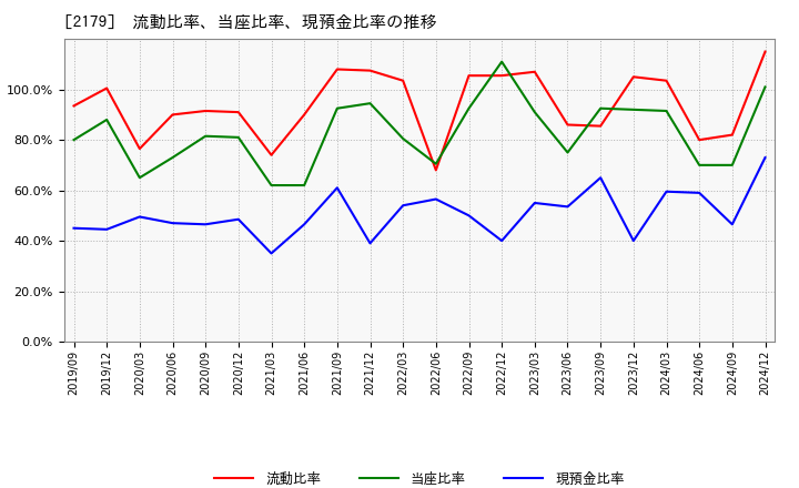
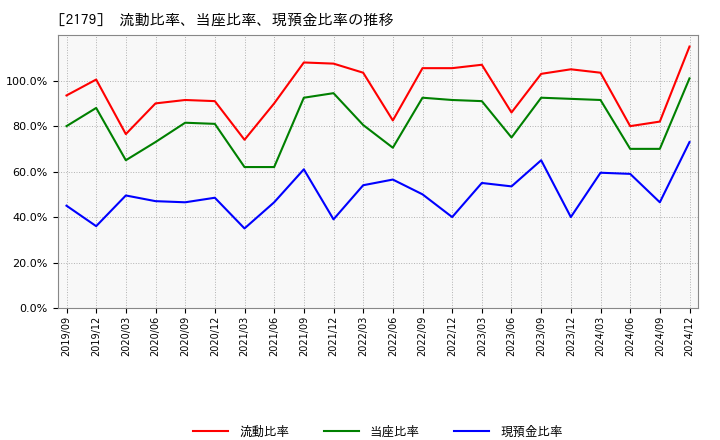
現預金比率/2019/12: 44.5% -> 36.0%
流動比率/2022/06: 68.0% -> 82.5%
当座比率/2022/12: 111.0% -> 91.5%
流動比率/2023/09: 85.5% -> 103.0%
